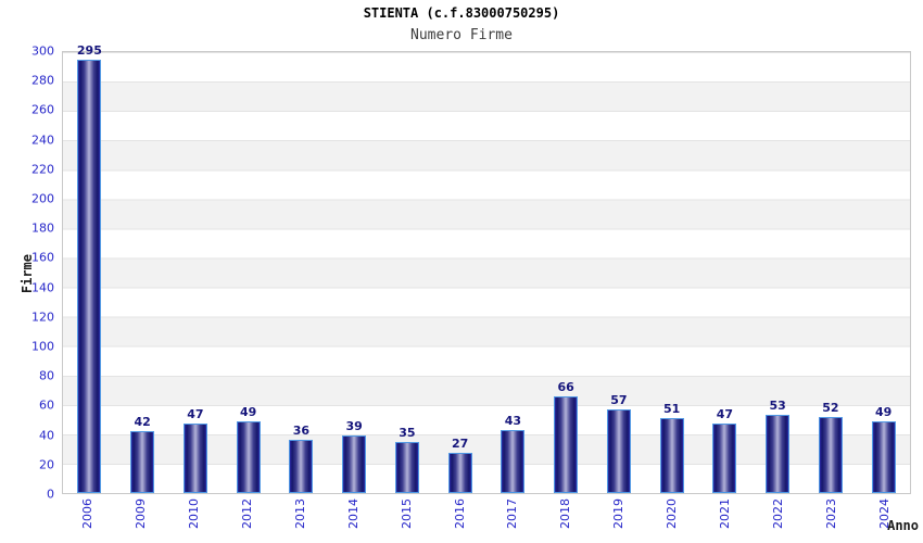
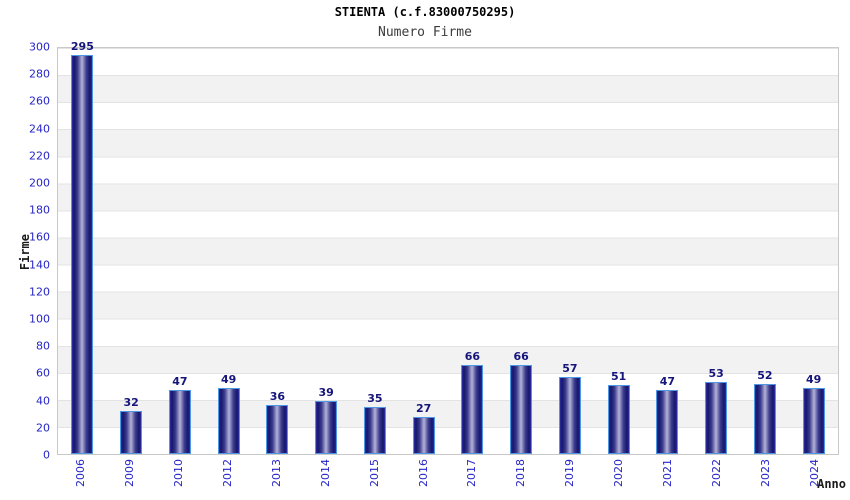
2009: 42 -> 32
2017: 43 -> 66
